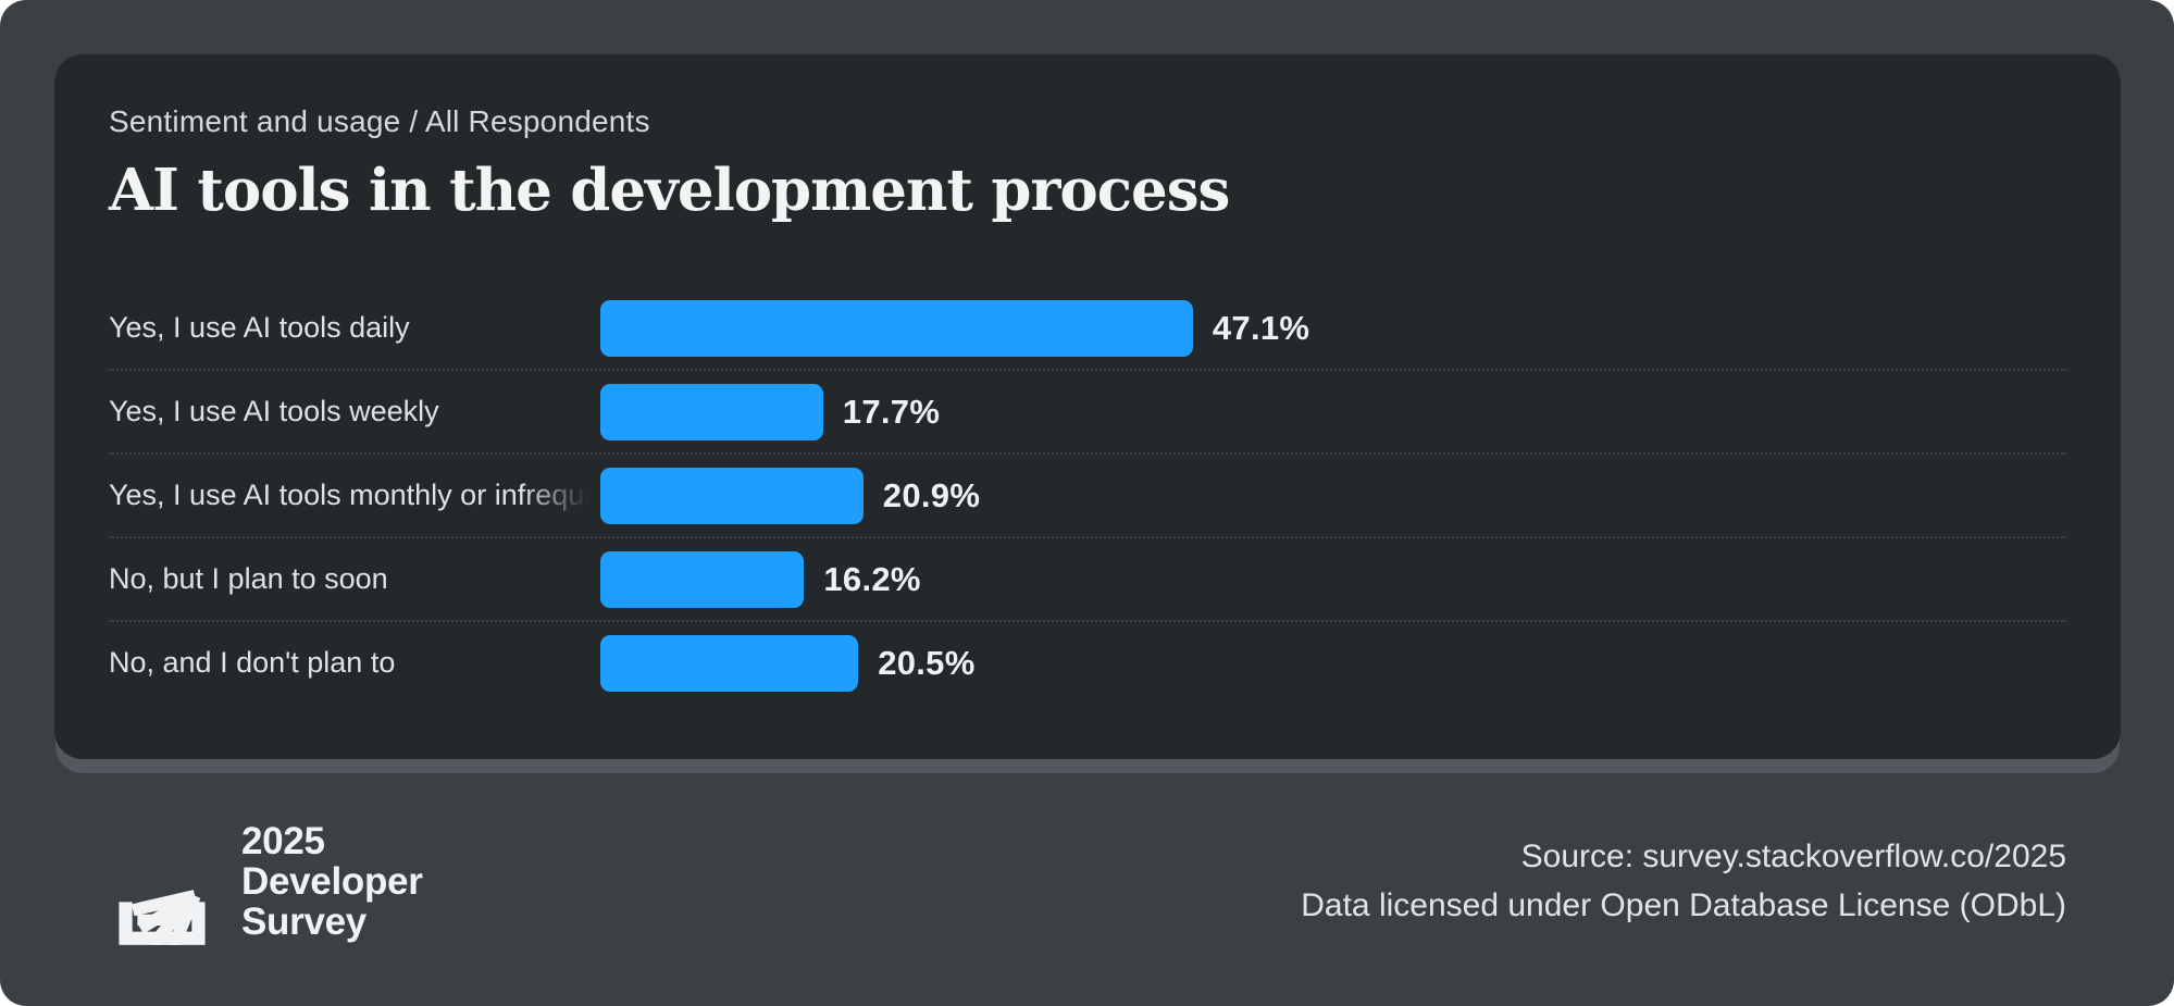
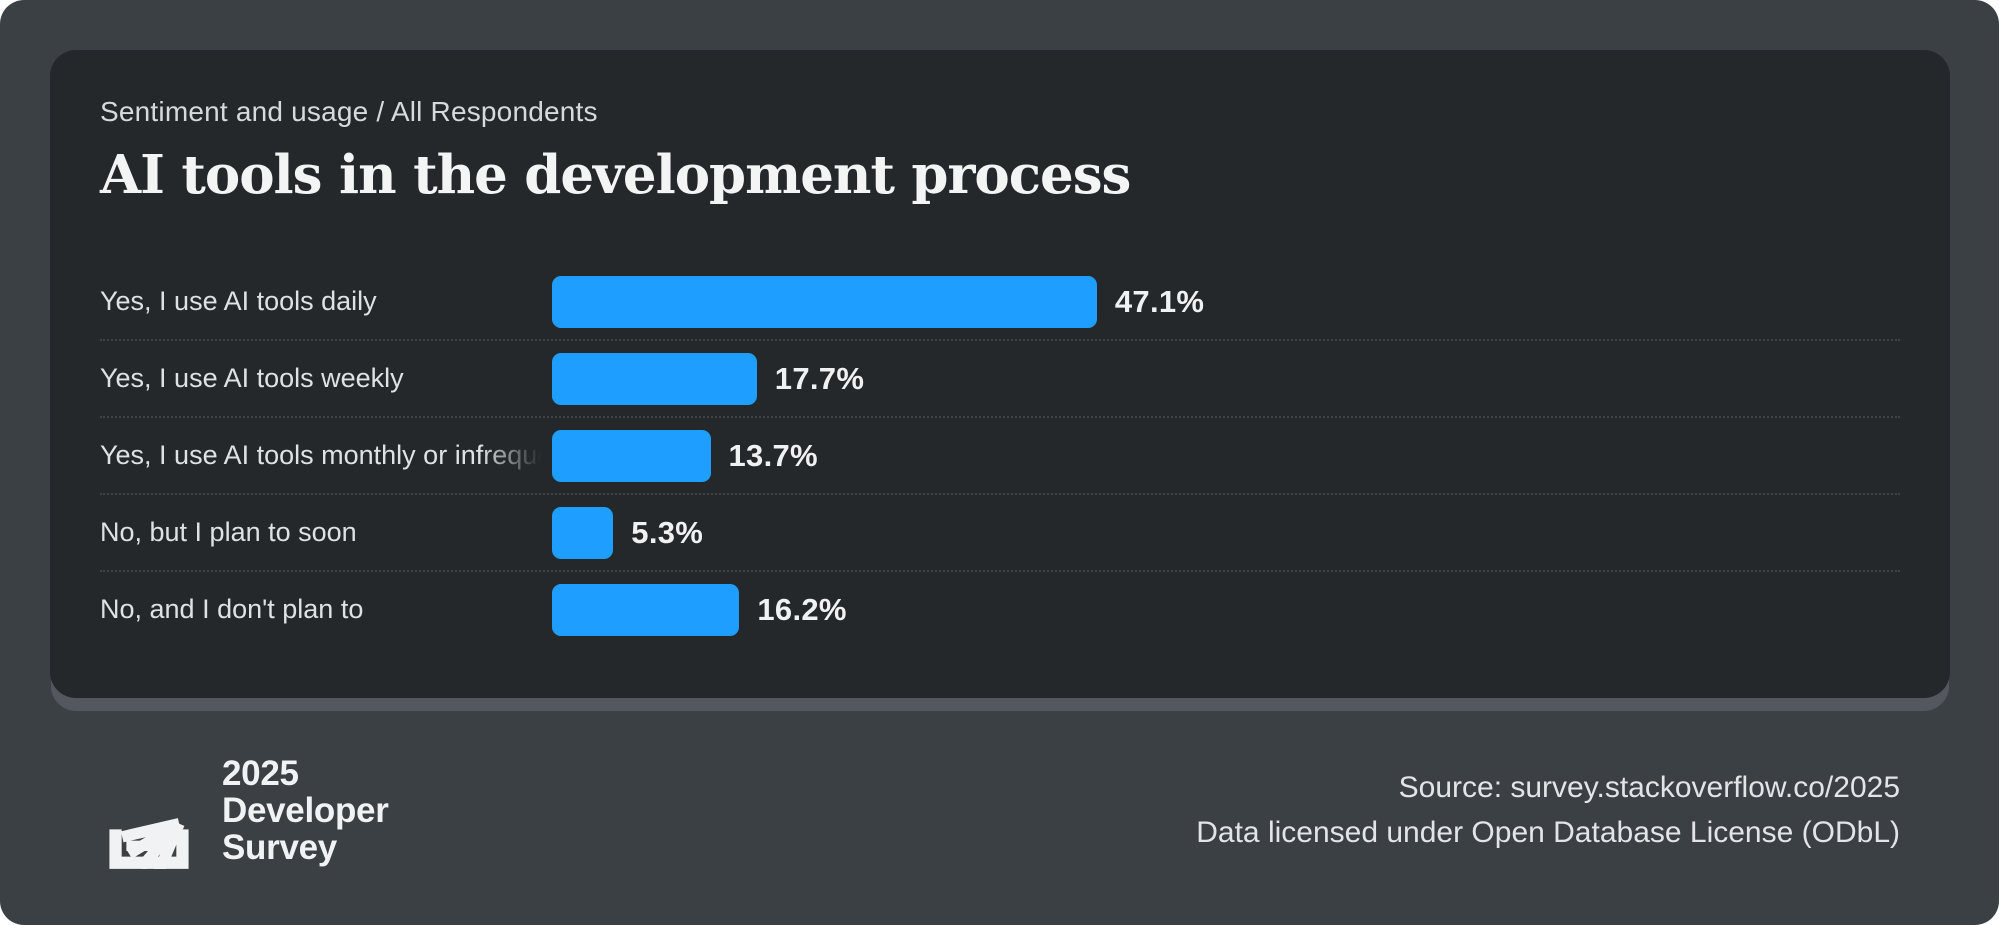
Yes, I use AI tools monthly or infrequently: 20.9% -> 13.7%
No, but I plan to soon: 16.2% -> 5.3%
No, and I don't plan to: 20.5% -> 16.2%
